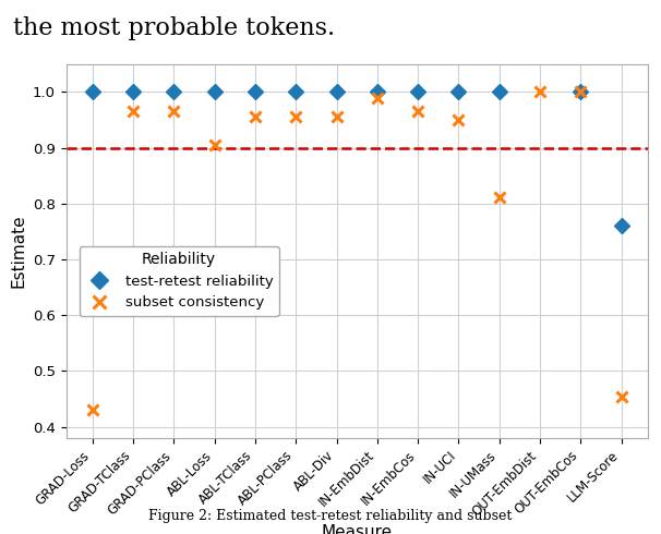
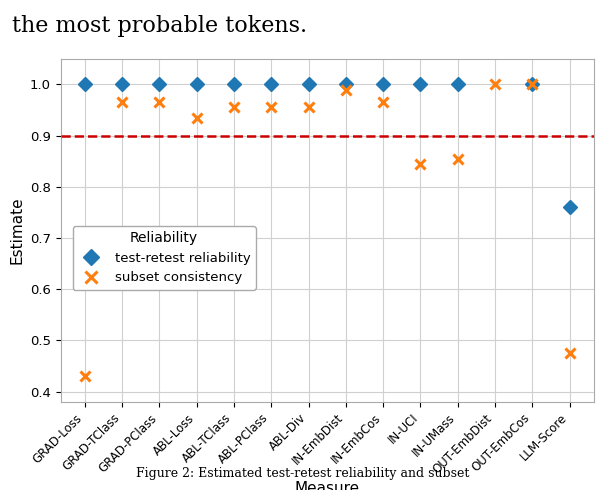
subset consistency/ABL-Loss: 0.906 -> 0.935
subset consistency/IN-UCI: 0.950 -> 0.845
subset consistency/IN-UMass: 0.812 -> 0.855
subset consistency/LLM-Score: 0.454 -> 0.475
